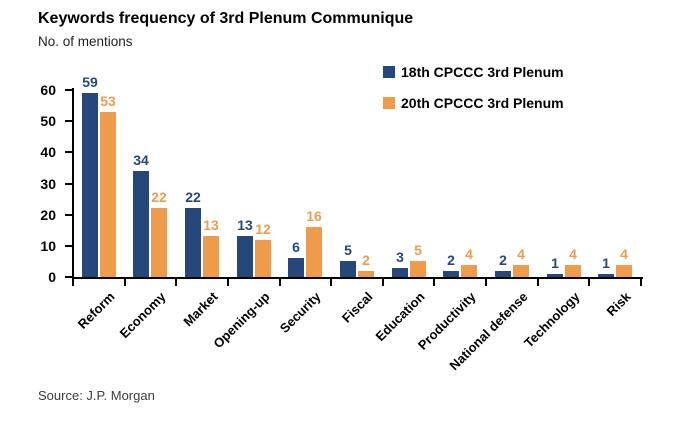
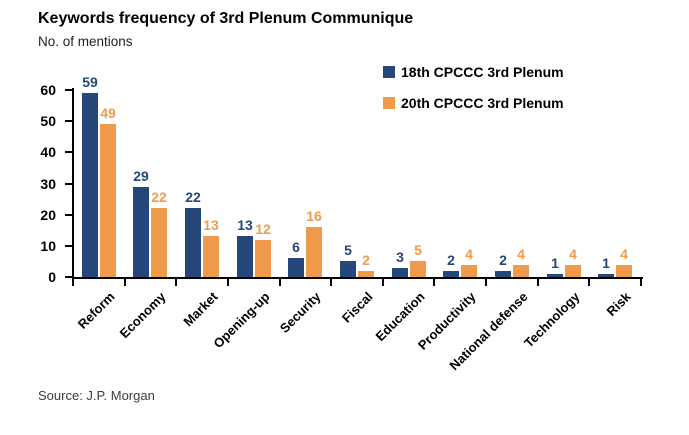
20th CPCCC 3rd Plenum/Reform: 53 -> 49
18th CPCCC 3rd Plenum/Economy: 34 -> 29
